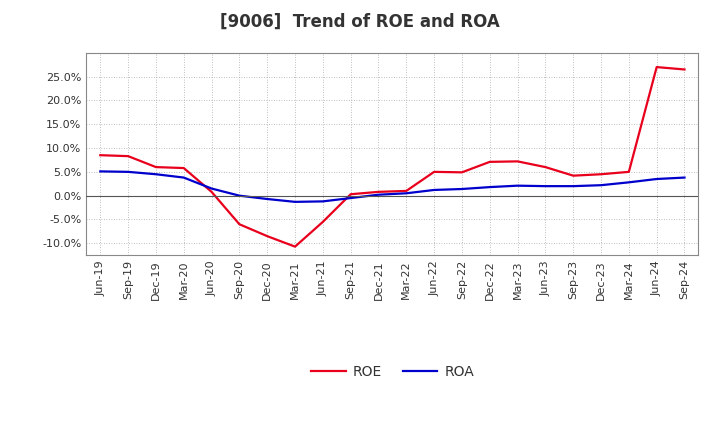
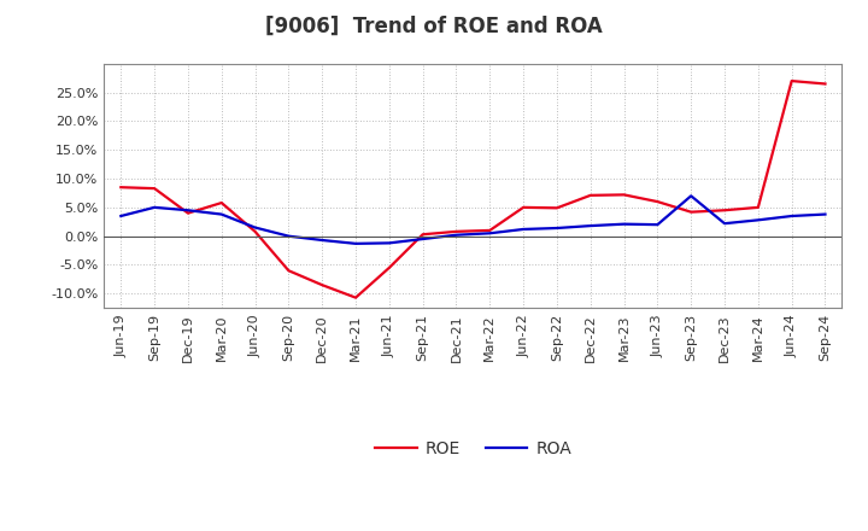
ROA/Jun-19: 5.1% -> 3.5%
ROE/Dec-19: 6.0% -> 4.0%
ROA/Sep-23: 2.0% -> 7.0%
